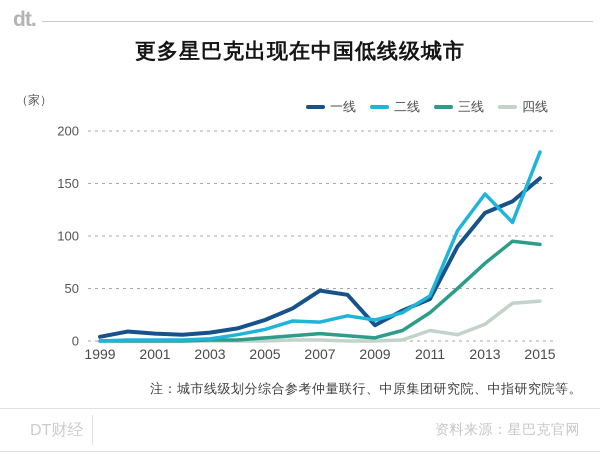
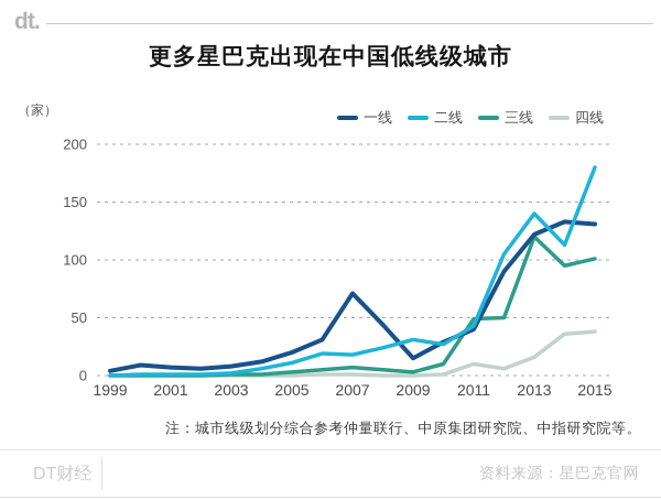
一线/2007: 48 -> 71
二线/2009: 20 -> 31
三线/2011: 27 -> 49
三线/2013: 74 -> 120
一线/2015: 155 -> 131
三线/2015: 92 -> 101
